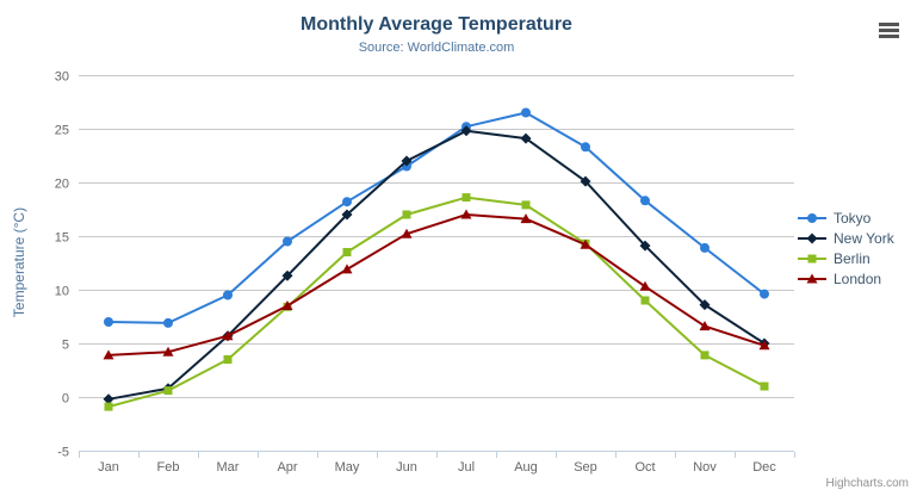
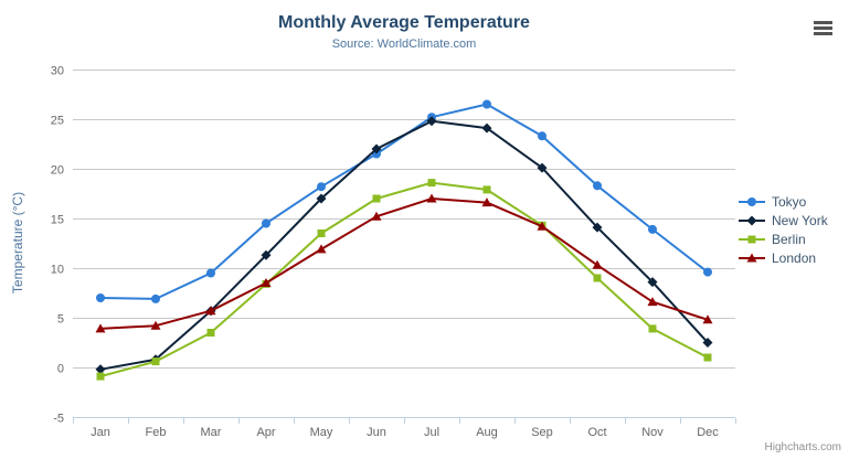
New York/Dec: 5 -> 2
